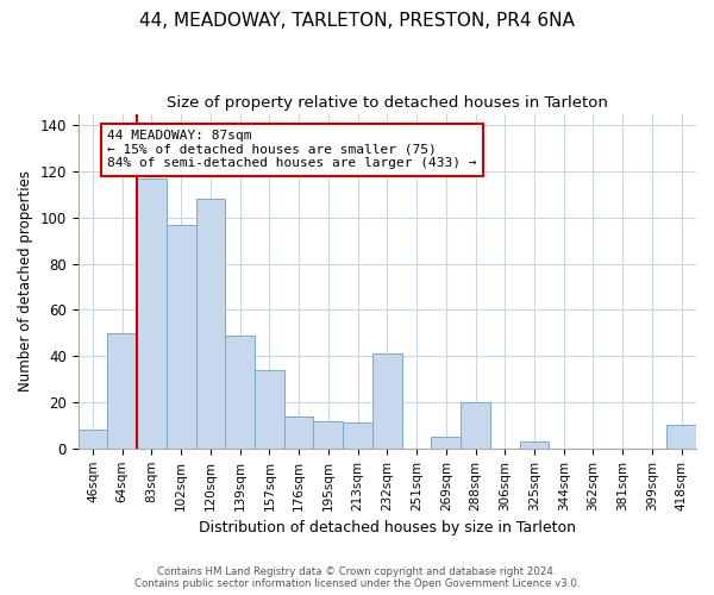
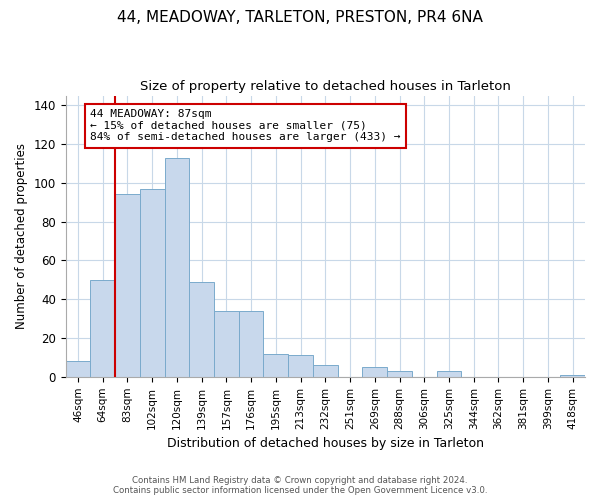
83sqm: 117 -> 94
120sqm: 108 -> 113
176sqm: 14 -> 34
232sqm: 41 -> 6
288sqm: 20 -> 3
418sqm: 10 -> 1
